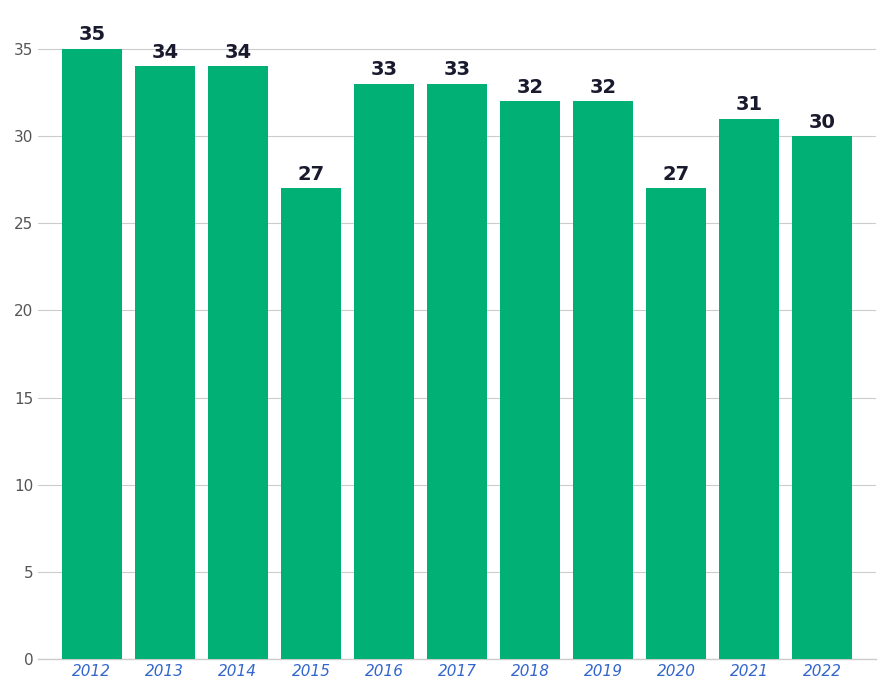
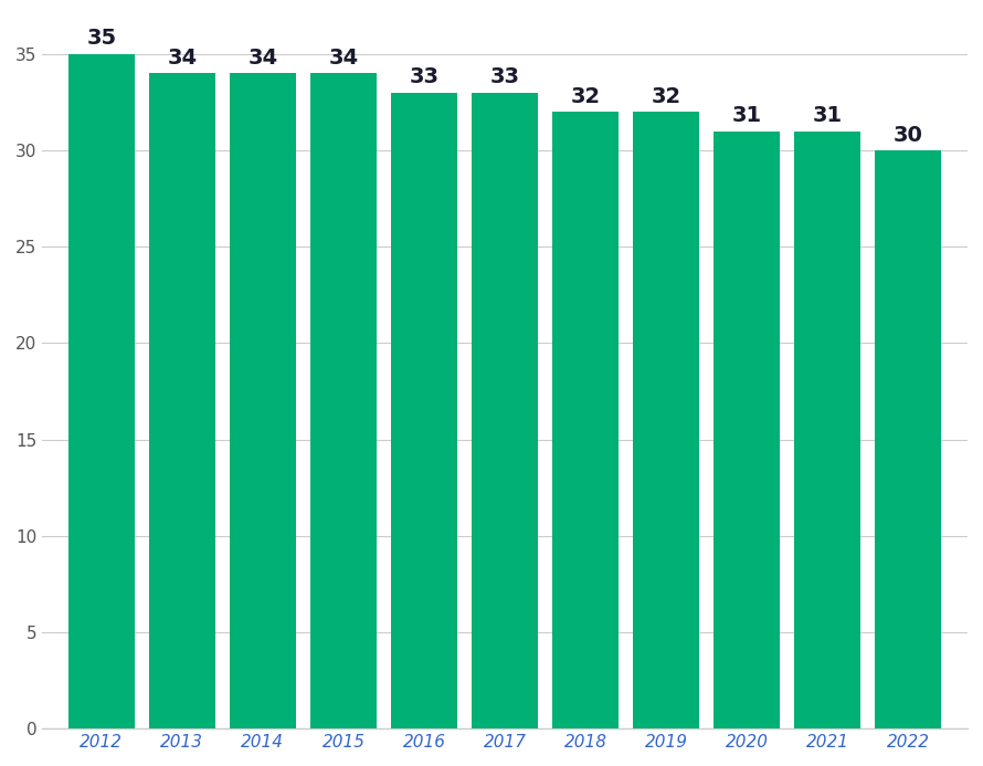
2015: 27 -> 34
2020: 27 -> 31
